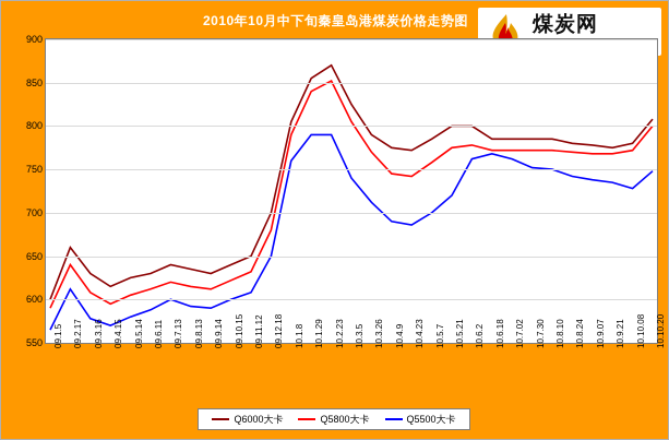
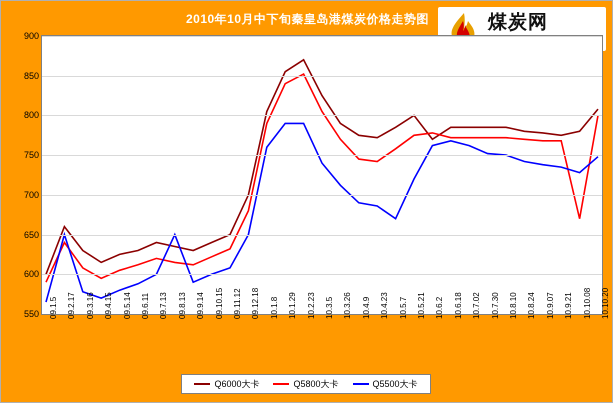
Q5500大卡/09.2.17: 610 -> 650
Q5500大卡/09.8.13: 590 -> 650
Q5500大卡/10.5.7: 700 -> 670
Q6000大卡/10.6.2: 800 -> 770
Q5800大卡/10.10.08: 770 -> 670
